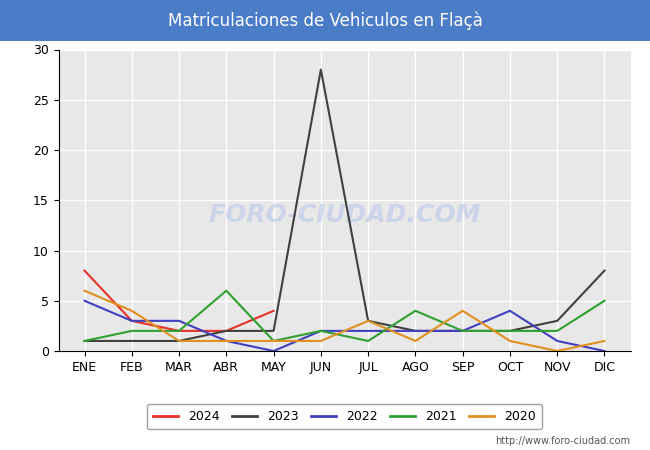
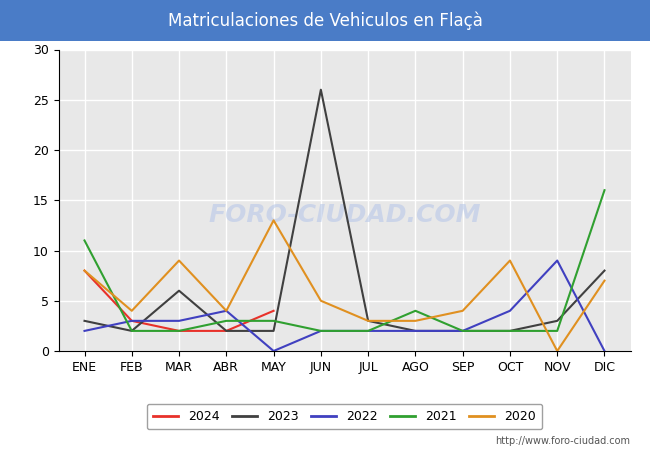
2023/ENE: 1 -> 3
2022/ENE: 5 -> 2
2021/ENE: 1 -> 11
2020/ENE: 6 -> 8
2023/FEB: 1 -> 2
2023/MAR: 1 -> 6
2020/MAR: 1 -> 9
2022/ABR: 1 -> 4
2021/ABR: 6 -> 3
2020/ABR: 1 -> 4
2021/MAY: 1 -> 3
2020/MAY: 1 -> 13
2023/JUN: 28 -> 26
2020/JUN: 1 -> 5
2021/JUL: 1 -> 2
2020/AGO: 1 -> 3
2020/OCT: 1 -> 9
2022/NOV: 1 -> 9
2021/DIC: 5 -> 16
2020/DIC: 1 -> 7
